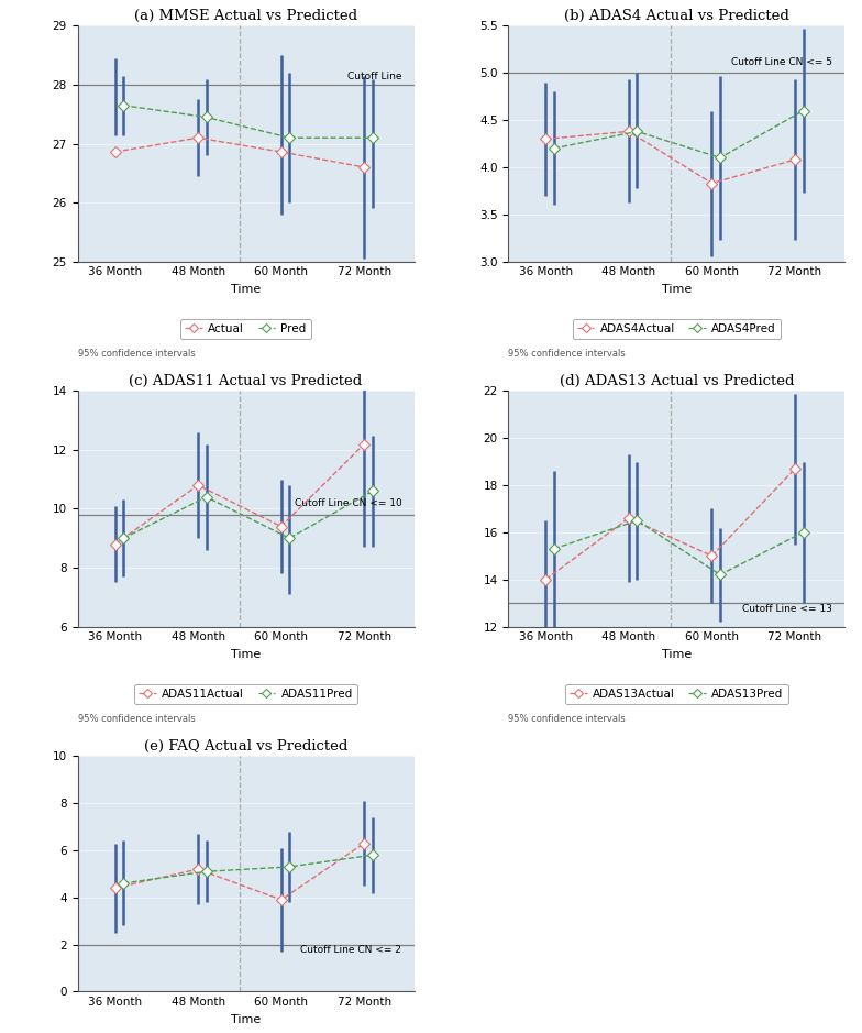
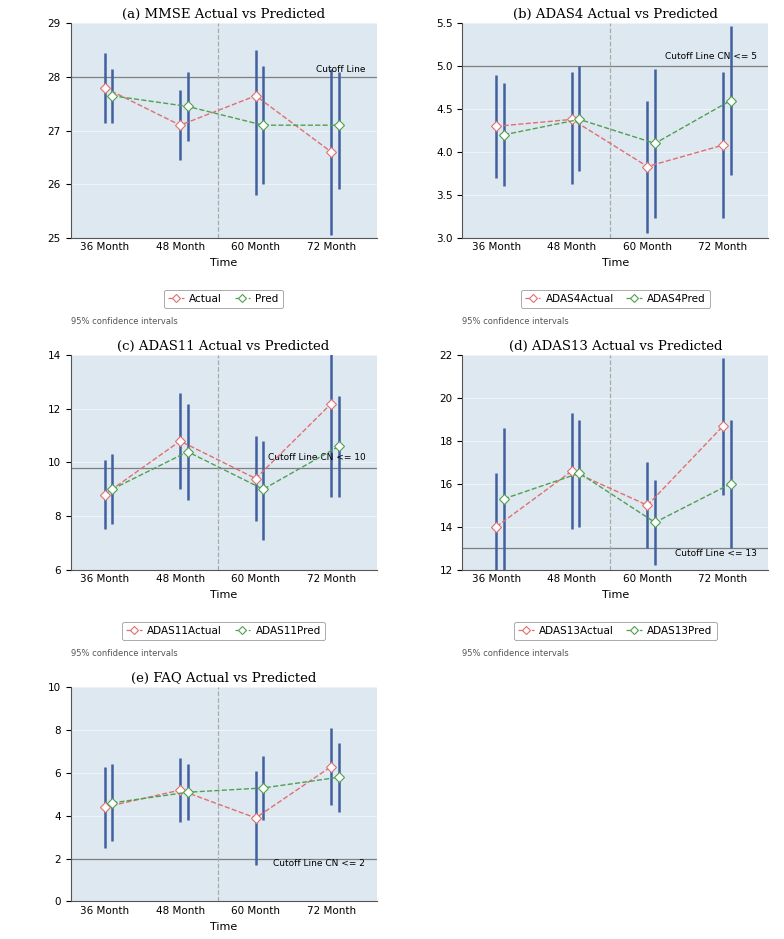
(a) MMSE Actual vs Predicted/Actual/36 Month: 26.86 -> 27.80
(a) MMSE Actual vs Predicted/Actual/60 Month: 26.86 -> 27.65
